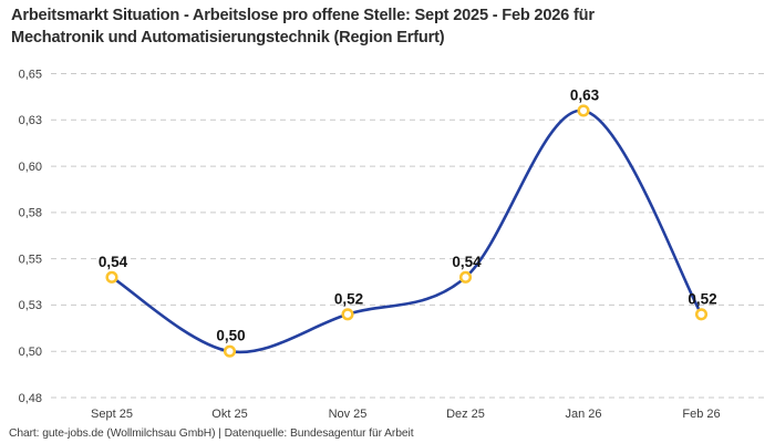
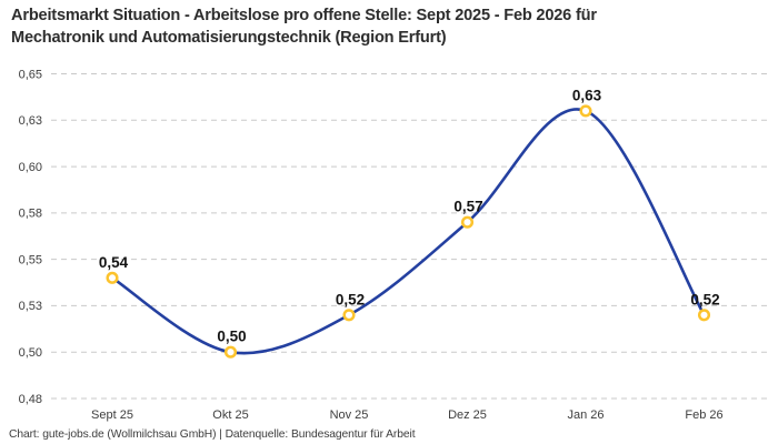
Dez 25: 0,54 -> 0,57
